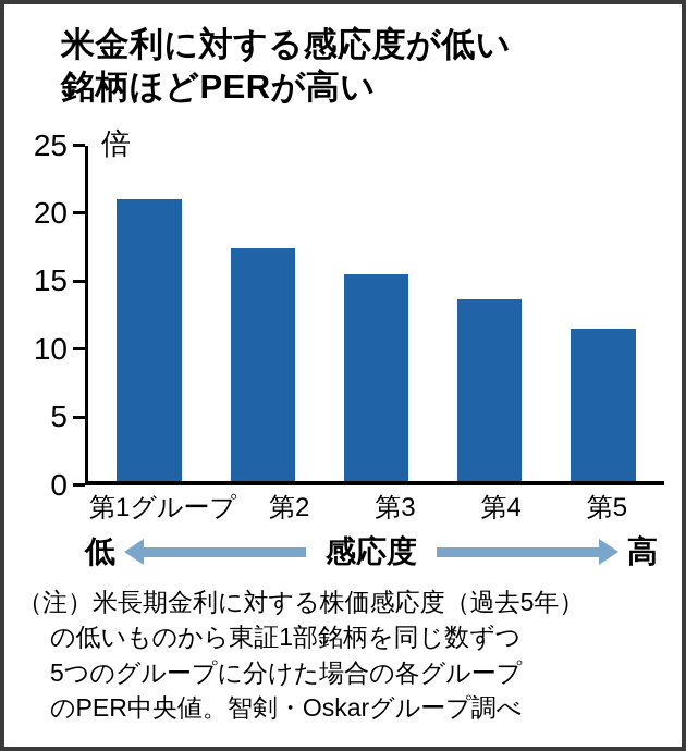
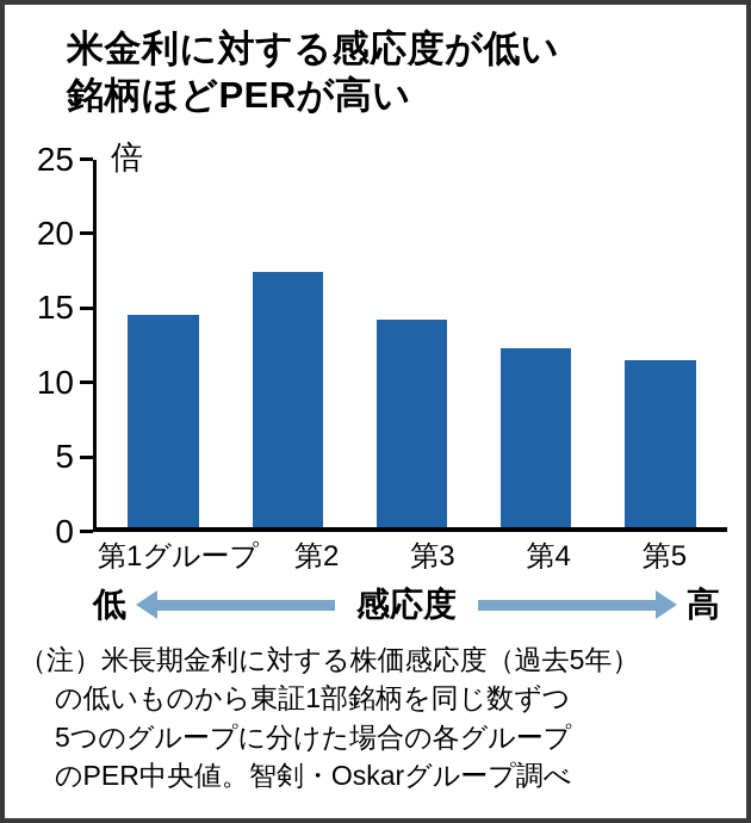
第1グループ: 21.0 -> 14.4
第3: 15.4 -> 14.1
第4: 13.5 -> 12.1
